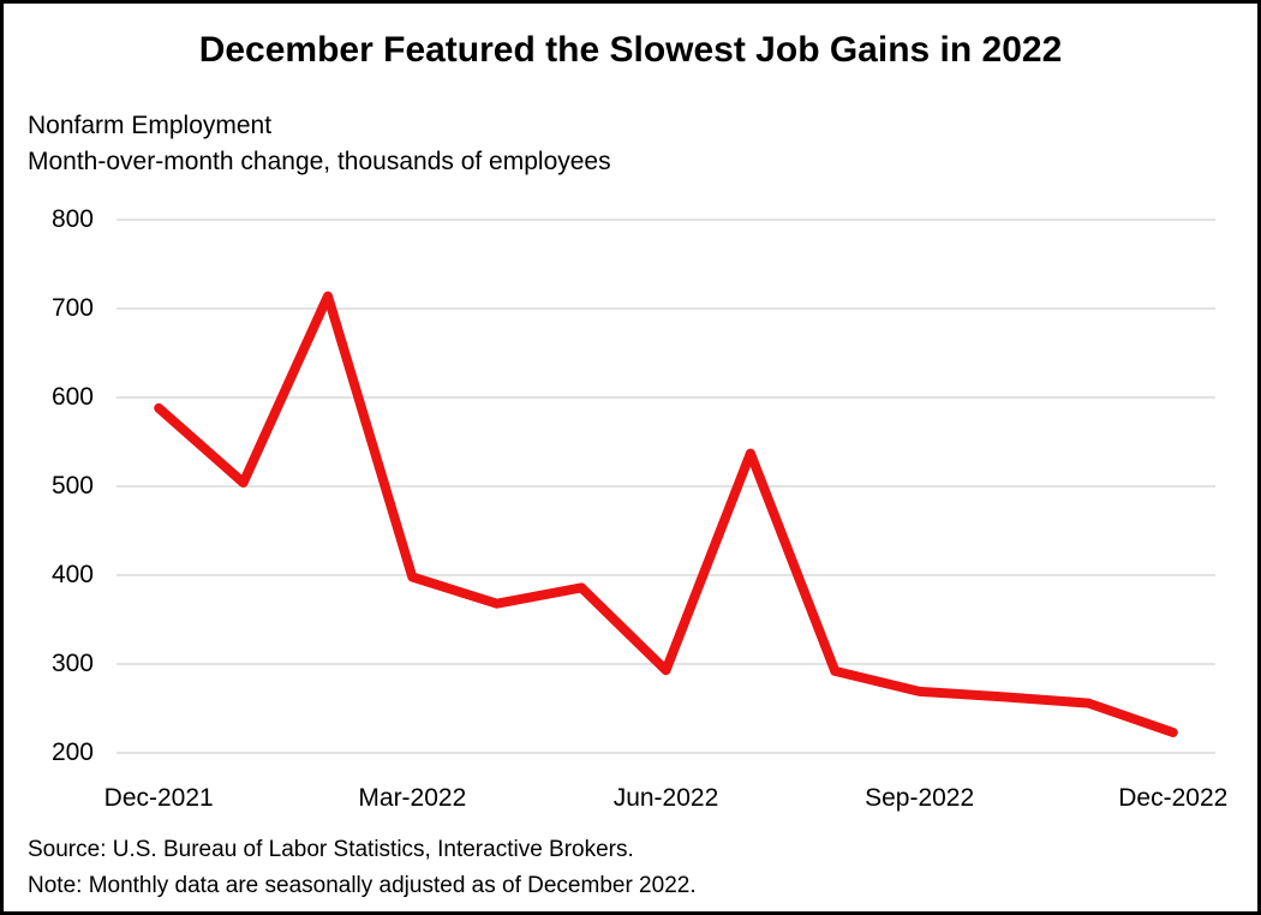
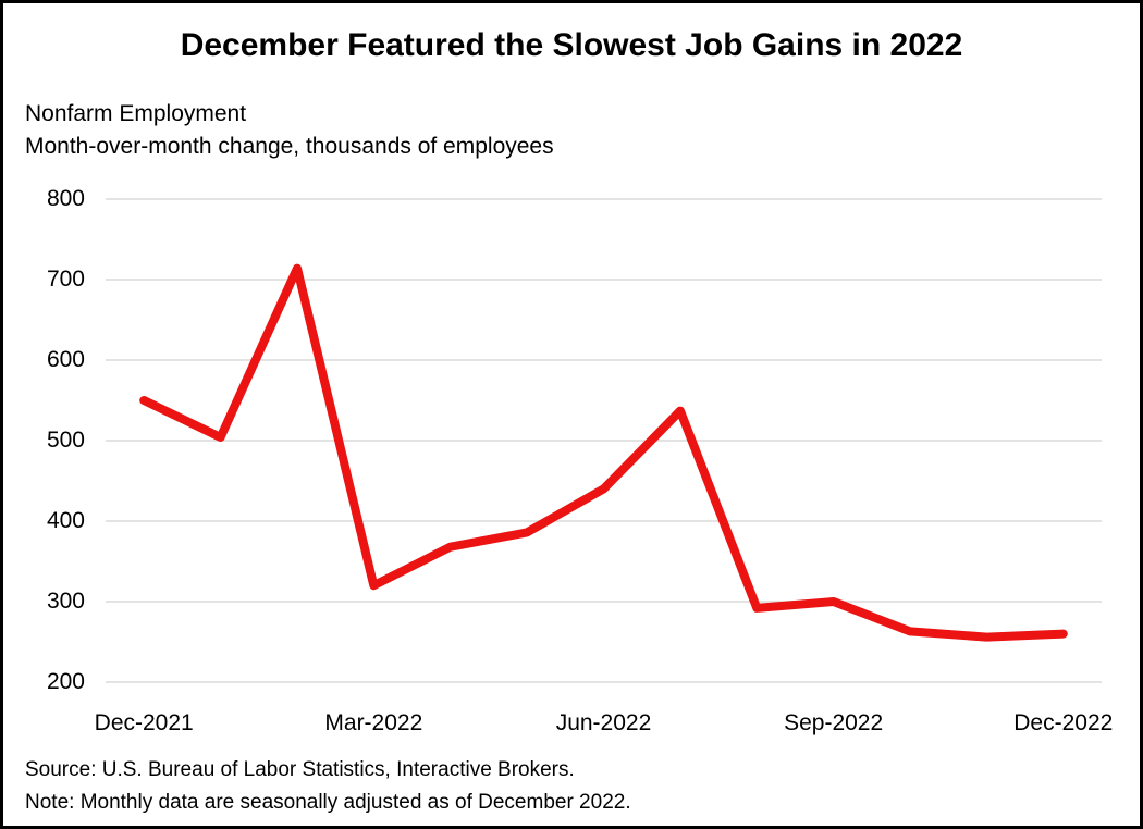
Dec-2021: 590 -> 550
Mar-2022: 400 -> 320
Jun-2022: 290 -> 440
Sep-2022: 270 -> 300
Dec-2022: 220 -> 260
